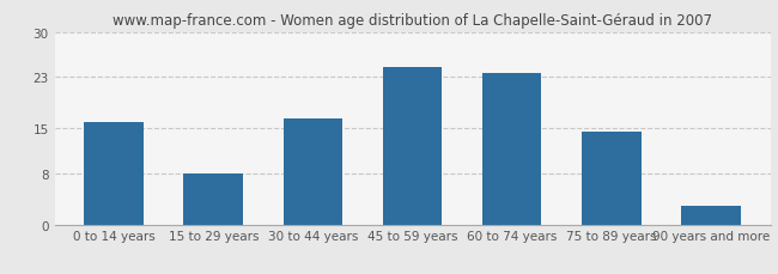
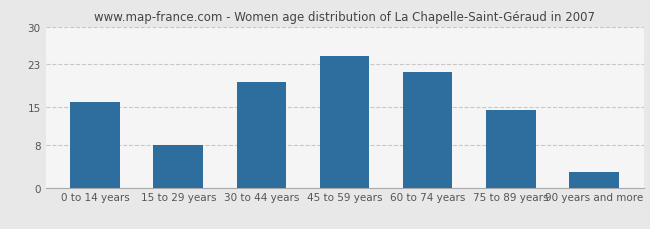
30 to 44 years: 16.5 -> 19.6
60 to 74 years: 23.5 -> 21.6
